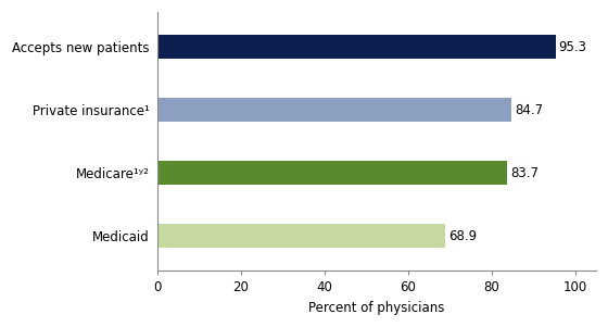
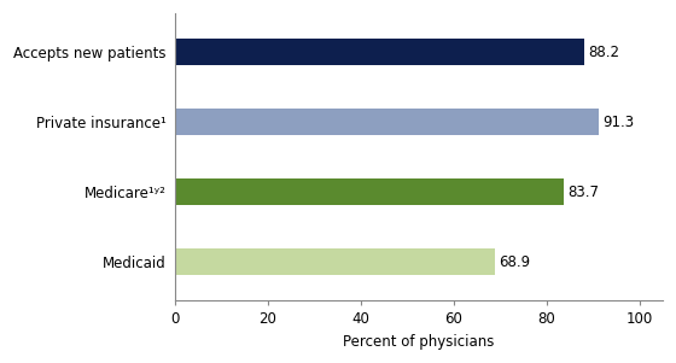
Accepts new patients: 95.3 -> 88.2
Private insurance¹: 84.7 -> 91.3
